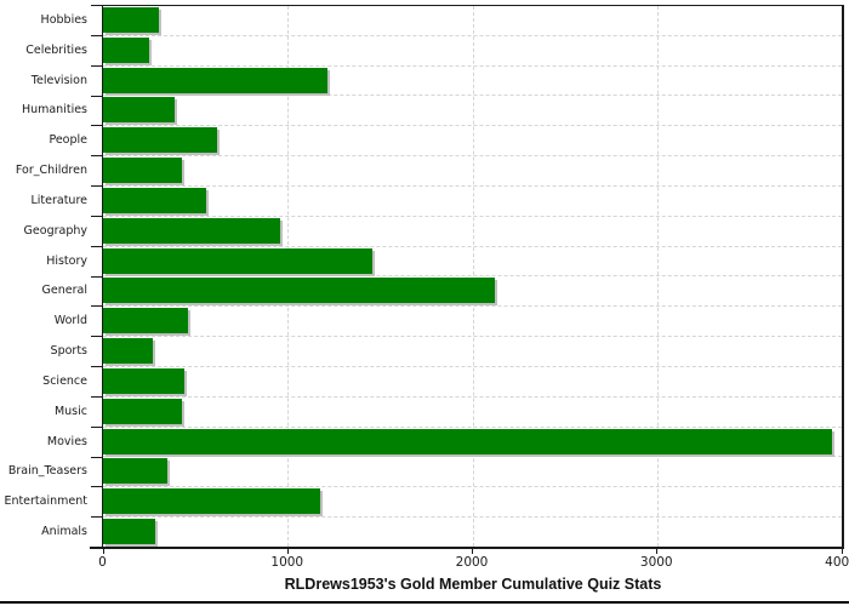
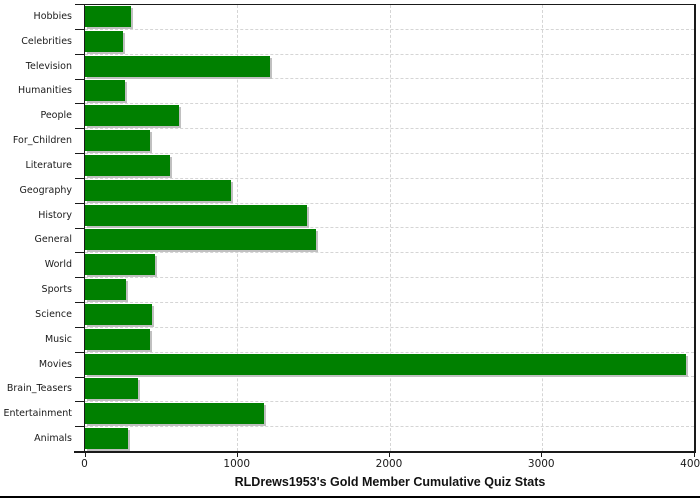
Humanities: 380 -> 260
General: 2120 -> 1520
